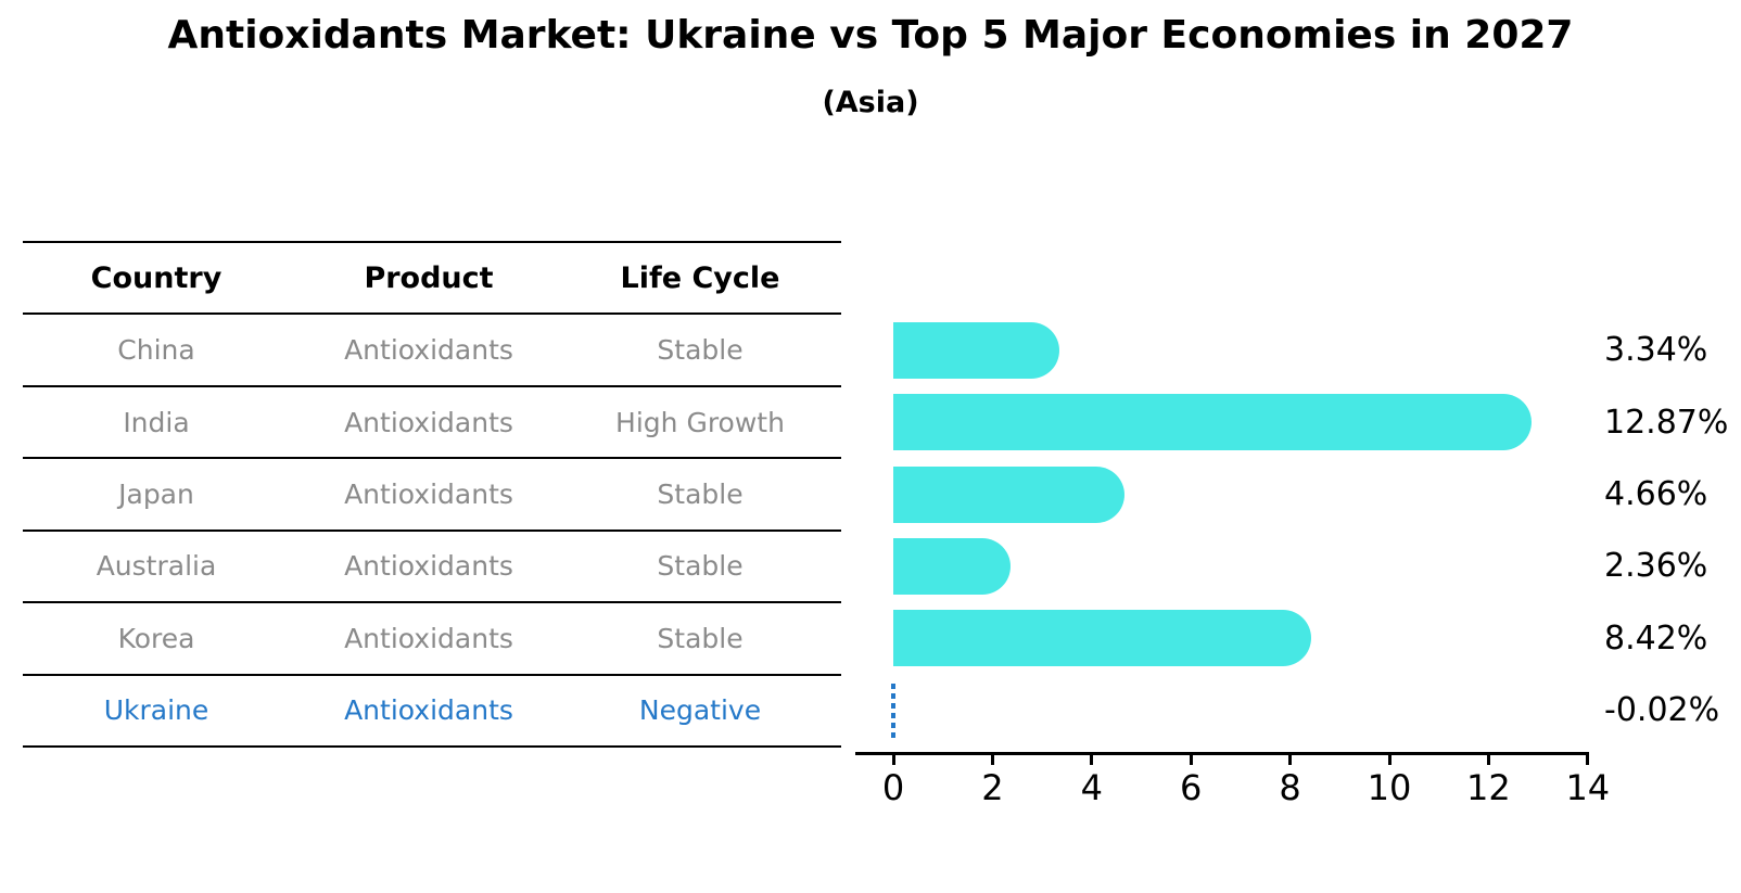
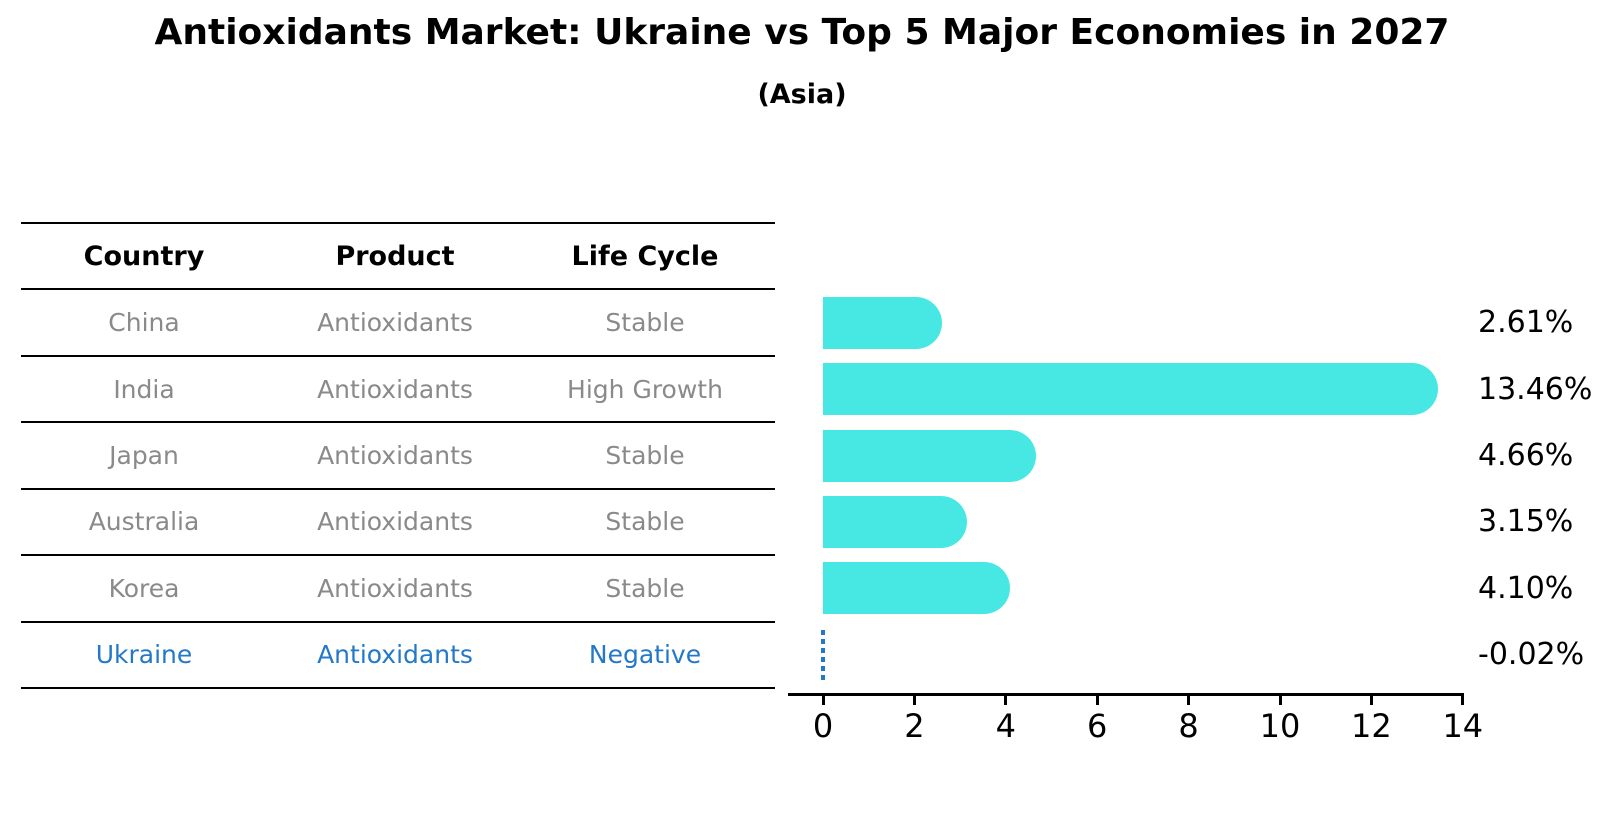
China: 3.34% -> 2.61%
India: 12.87% -> 13.46%
Australia: 2.36% -> 3.15%
Korea: 8.42% -> 4.10%
